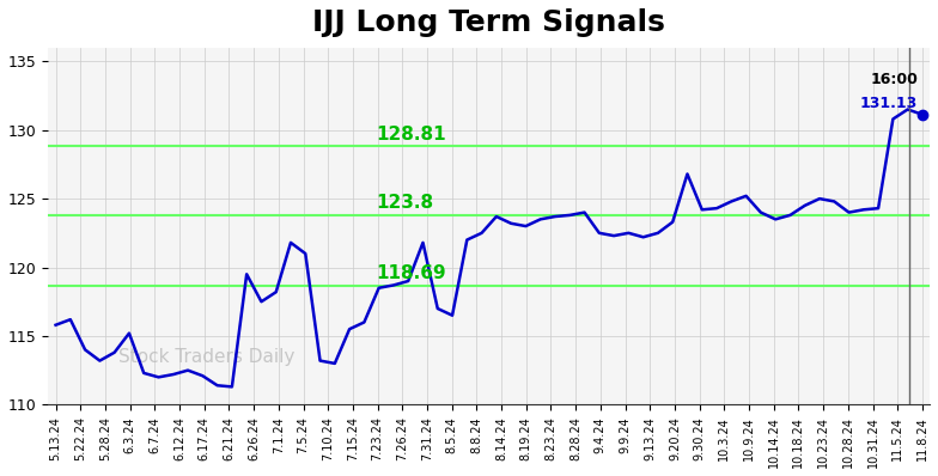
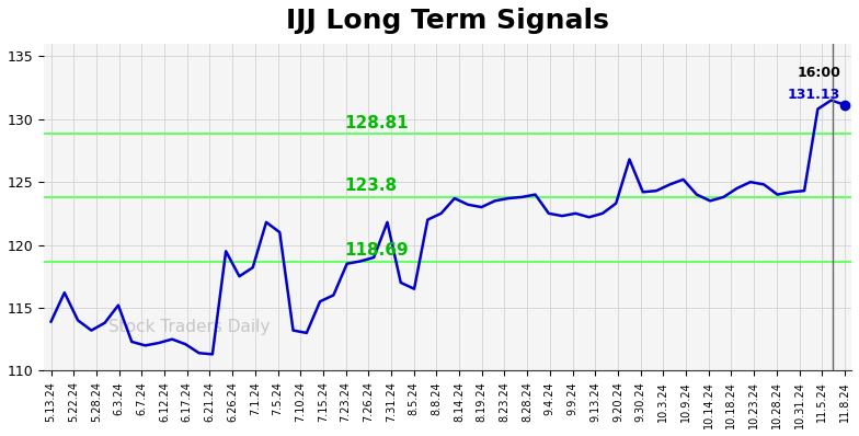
5.13.24: 115.8 -> 113.9
